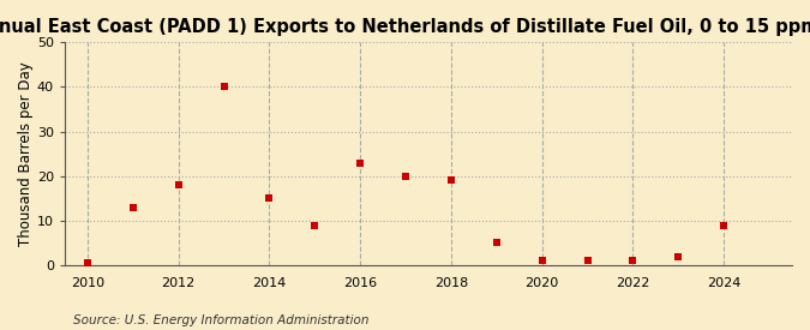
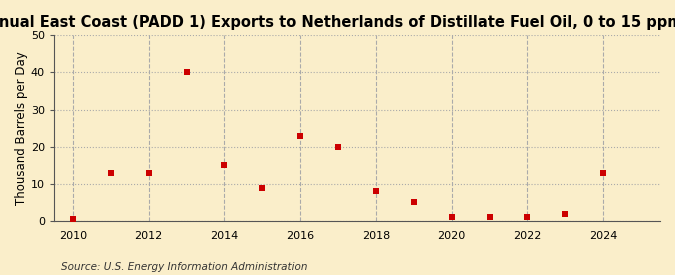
2012: 18.0 -> 13.0
2018: 19.0 -> 8.0
2024: 9.0 -> 13.0
